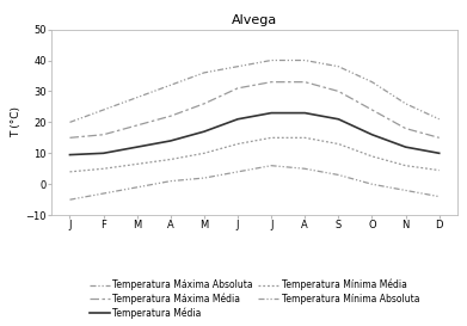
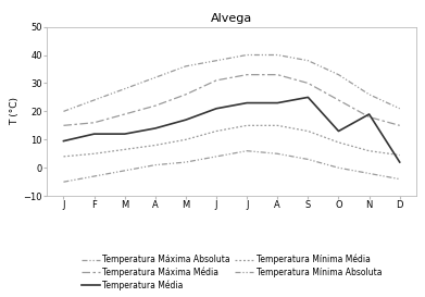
Temperatura Média/F: 10.0 -> 12.0
Temperatura Média/S: 21.0 -> 25.0
Temperatura Média/O: 16.0 -> 13.0
Temperatura Média/N: 12.0 -> 19.0
Temperatura Média/D: 10.0 -> 2.0
